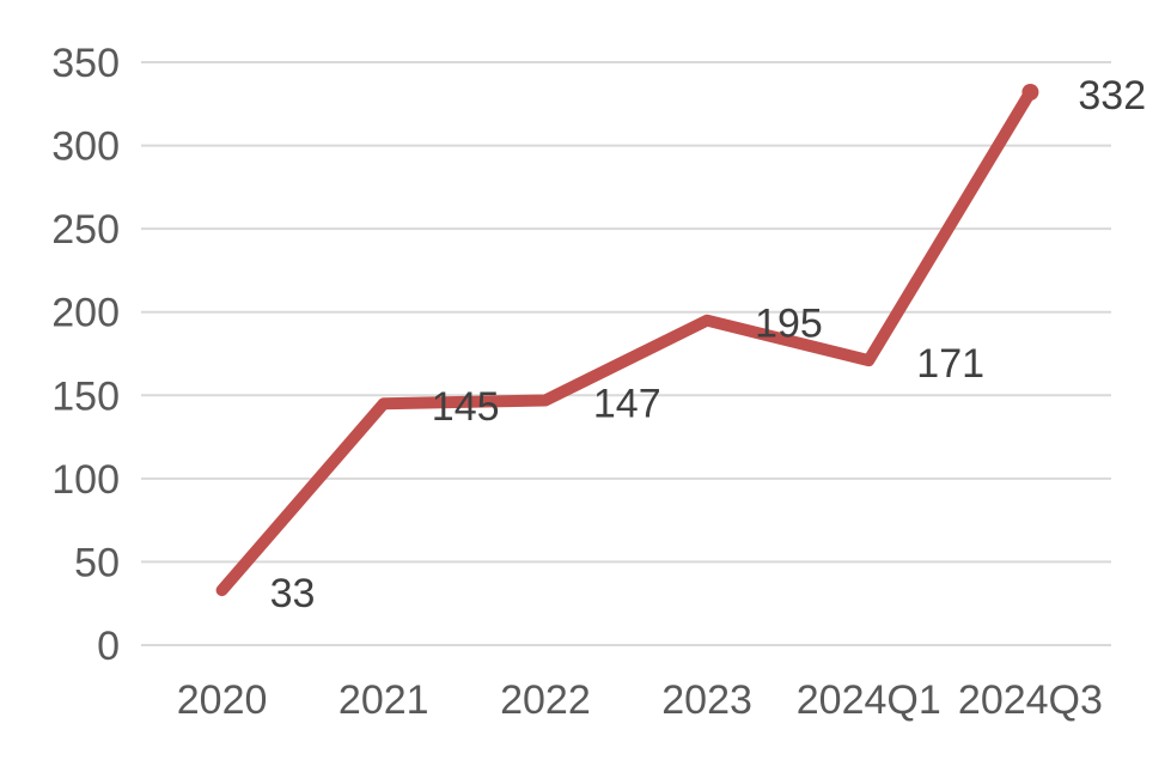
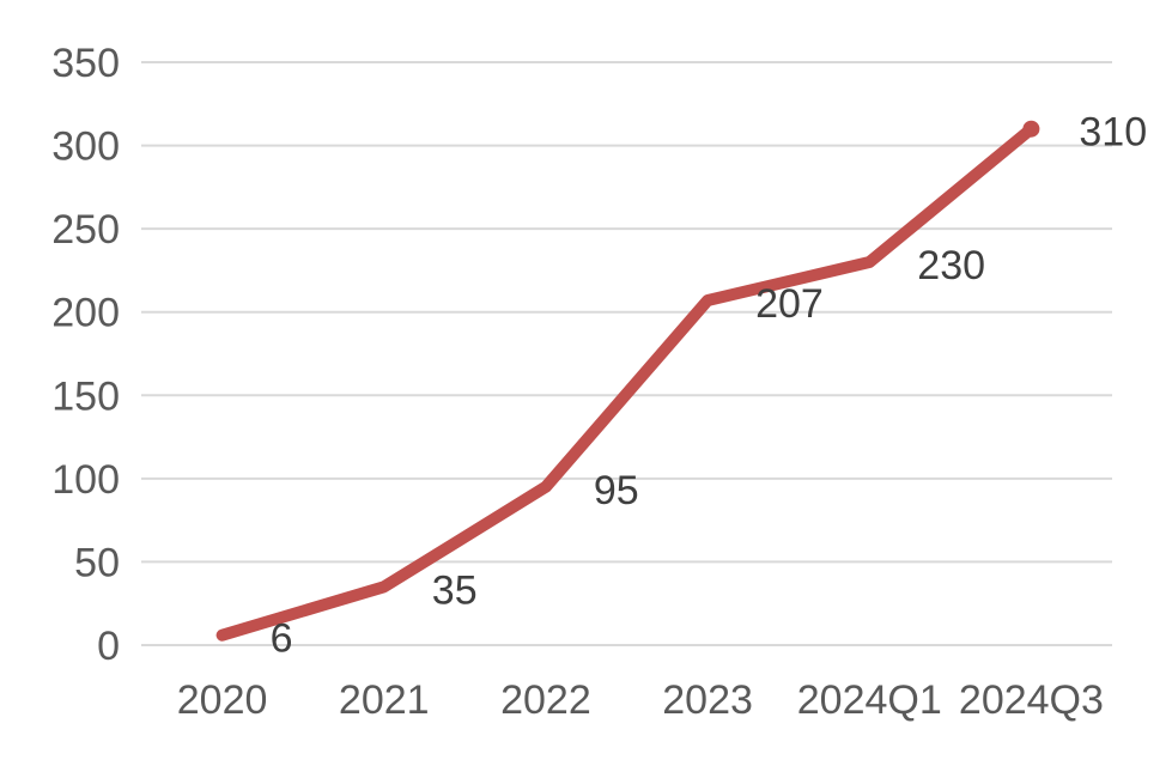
2020: 33 -> 6
2021: 145 -> 35
2022: 147 -> 95
2023: 195 -> 207
2024Q1: 171 -> 230
2024Q3: 332 -> 310
